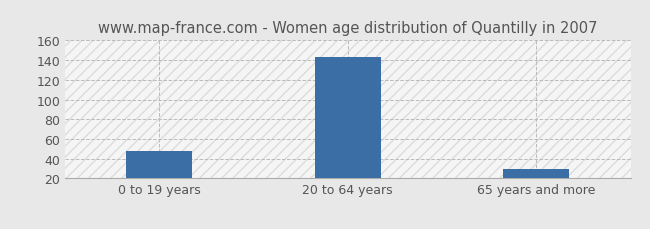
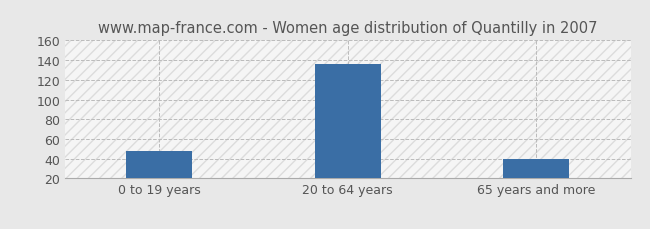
20 to 64 years: 143 -> 136
65 years and more: 30 -> 40
